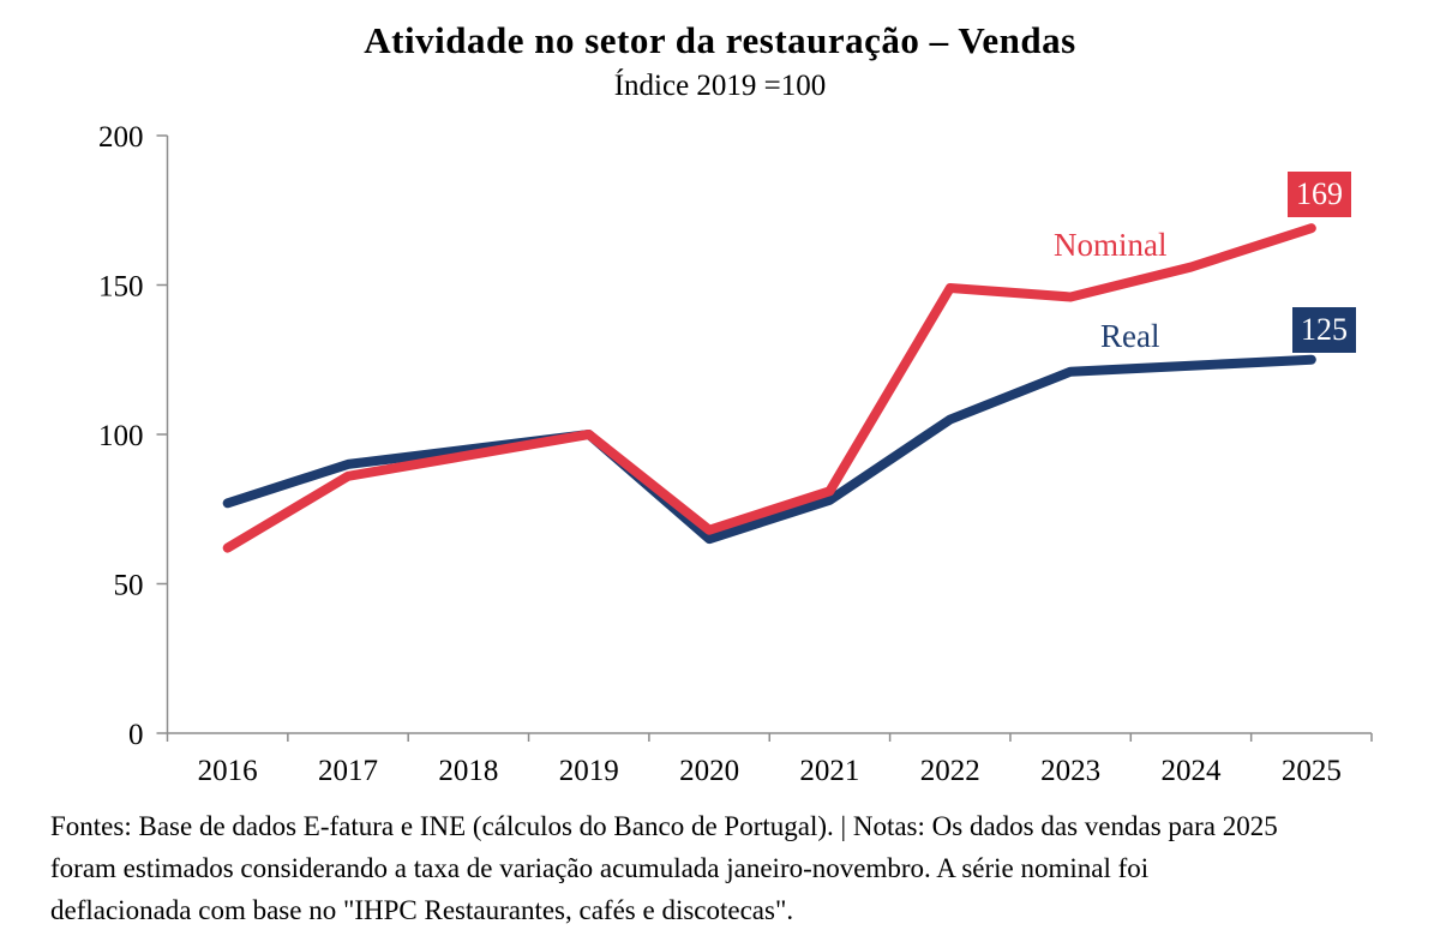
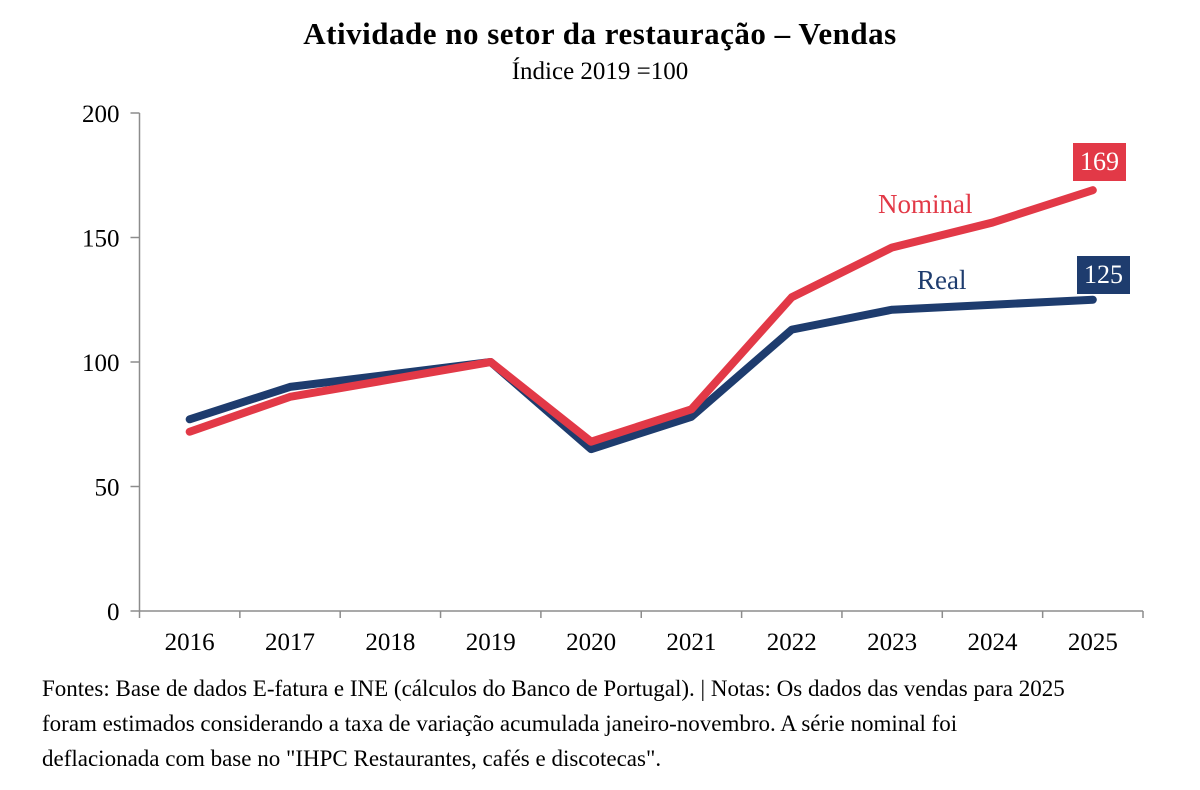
Nominal/2016: 62 -> 72
Nominal/2022: 149 -> 126
Real/2022: 105 -> 113
